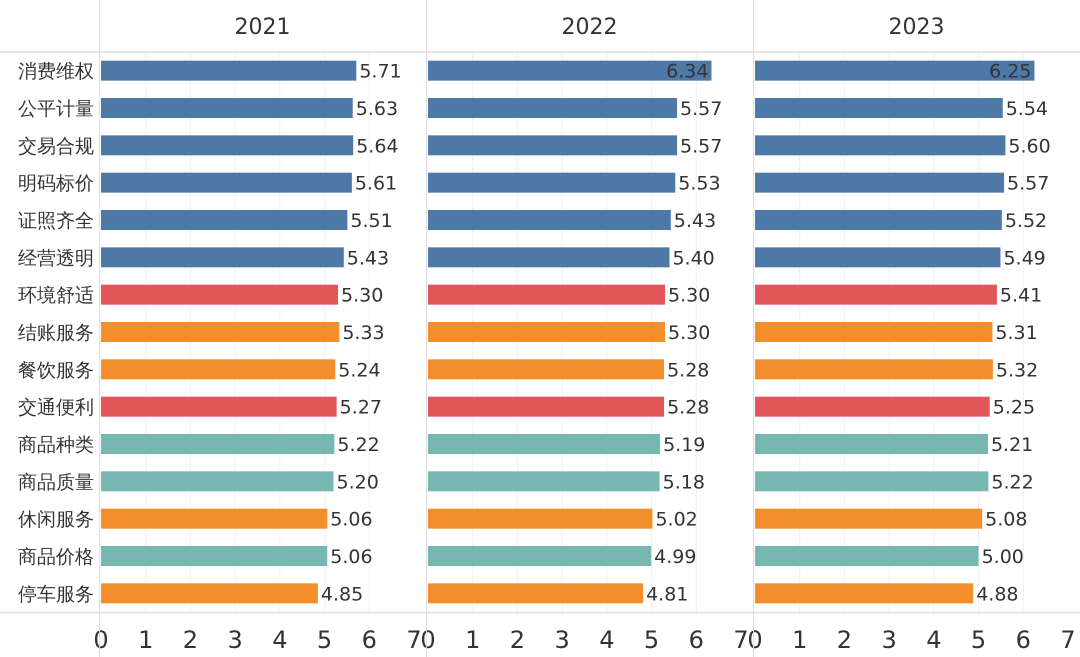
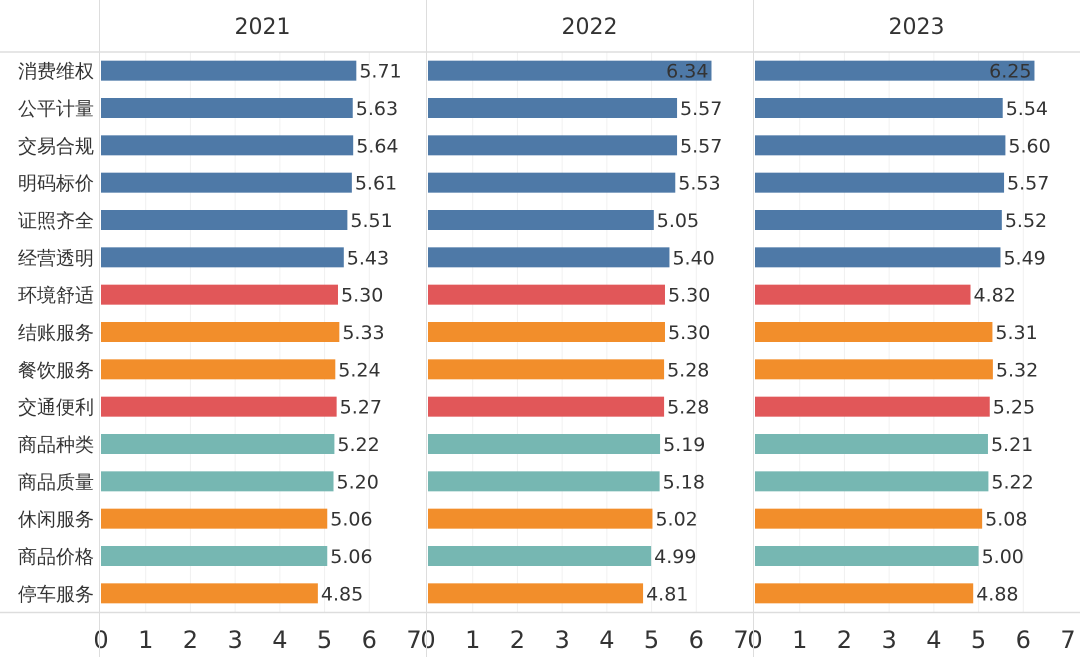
2022/证照齐全: 5.43 -> 5.05
2023/环境舒适: 5.41 -> 4.82
